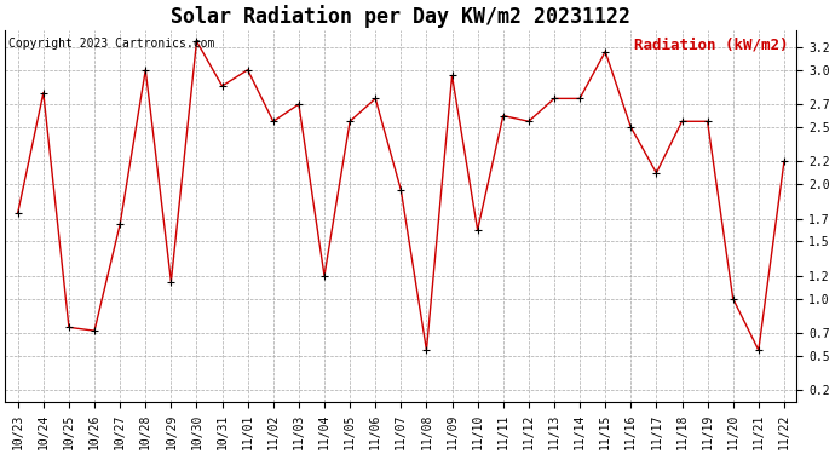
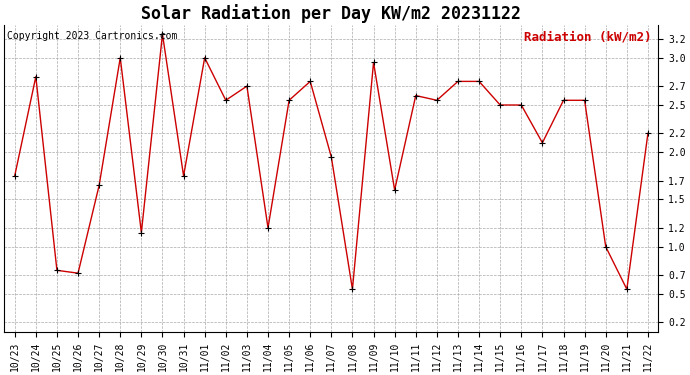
10/31: 2.86 -> 1.75
11/15: 3.16 -> 2.50
